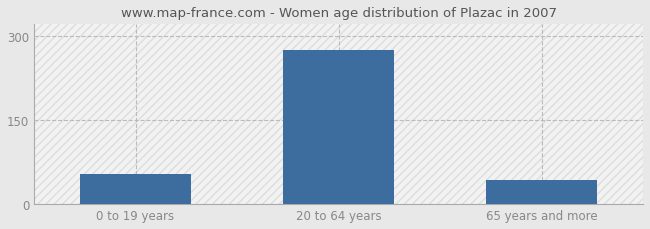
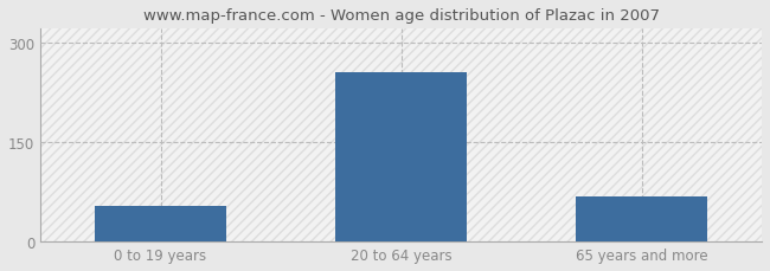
20 to 64 years: 275 -> 254
65 years and more: 43 -> 68
